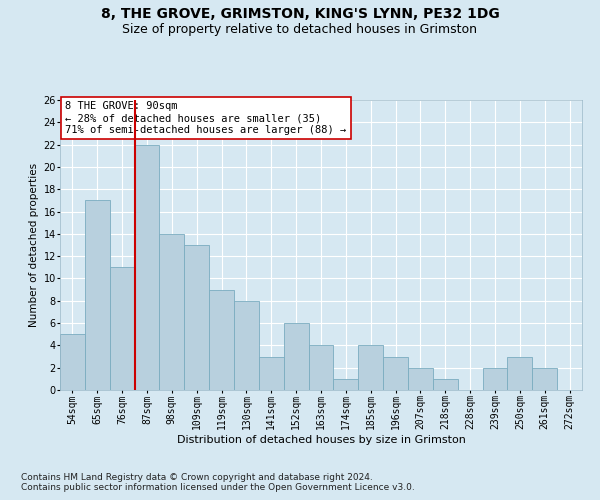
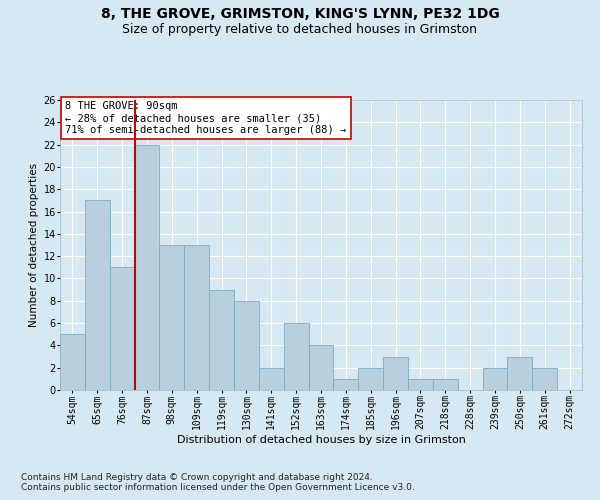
98sqm: 14 -> 13
141sqm: 3 -> 2
185sqm: 4 -> 2
207sqm: 2 -> 1
